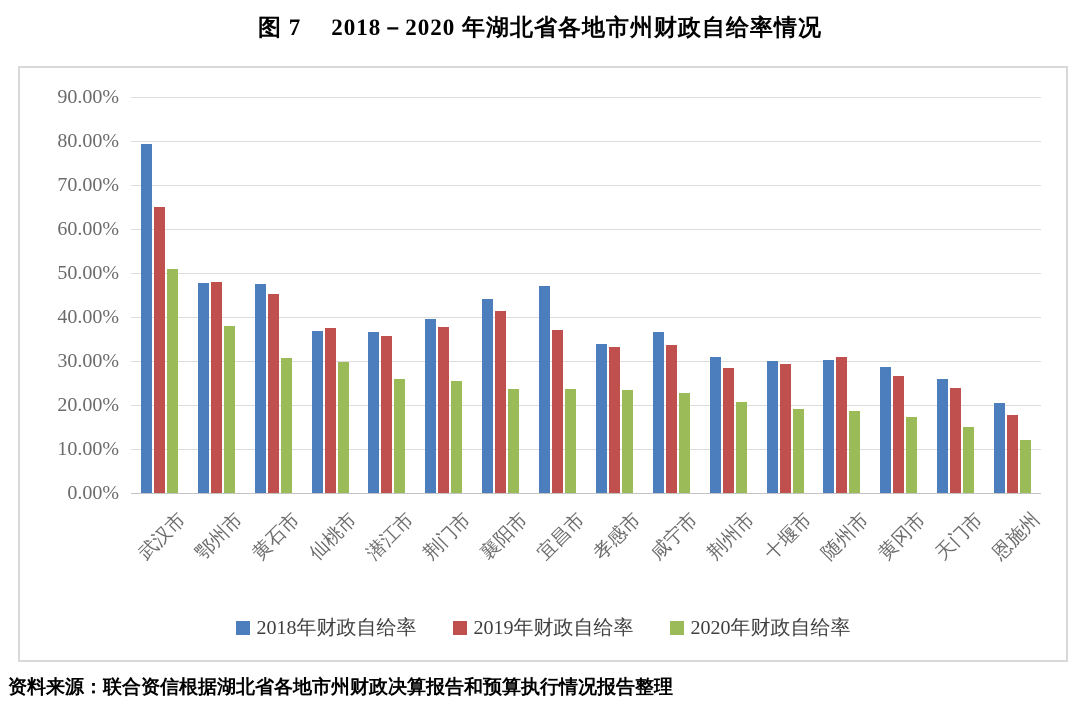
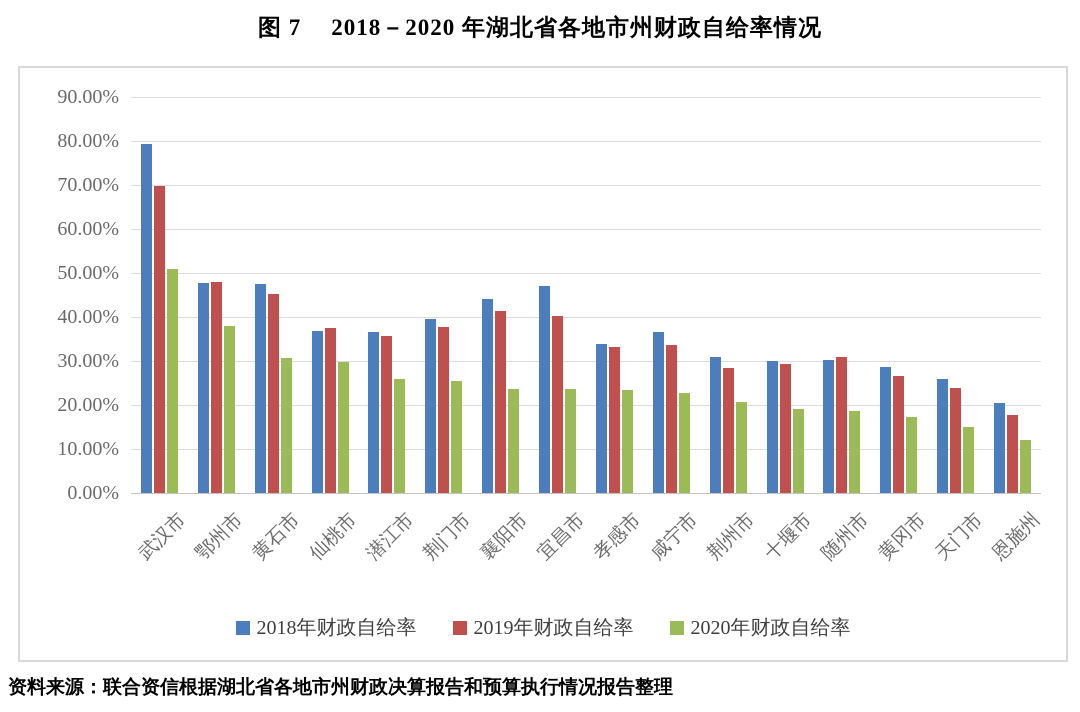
2019年财政自给率/武汉市: 65% -> 70%
2019年财政自给率/宜昌市: 37% -> 40%
